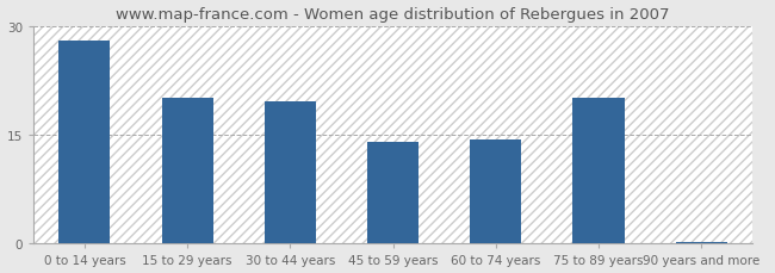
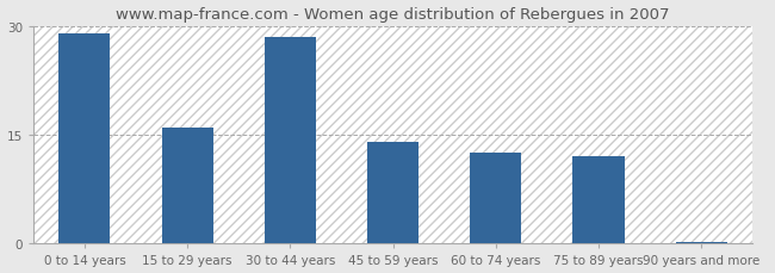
0 to 14 years: 28.0 -> 29.0
15 to 29 years: 20.0 -> 16.0
30 to 44 years: 19.6 -> 28.5
60 to 74 years: 14.4 -> 12.5
75 to 89 years: 20.0 -> 12.0
